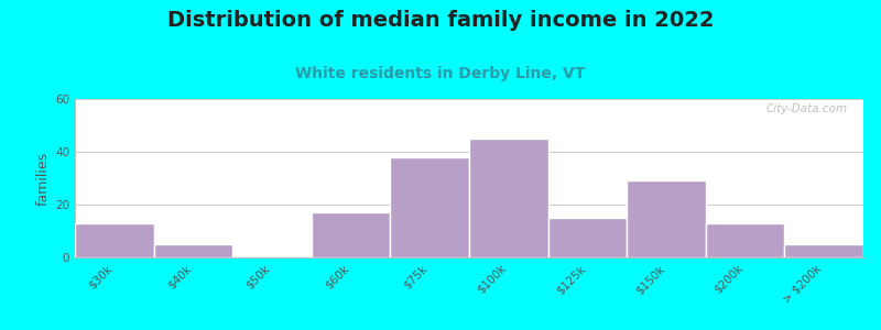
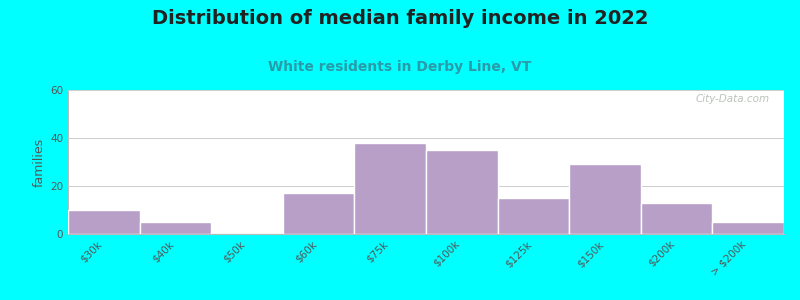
$30k: 13 -> 10
$100k: 45 -> 35
